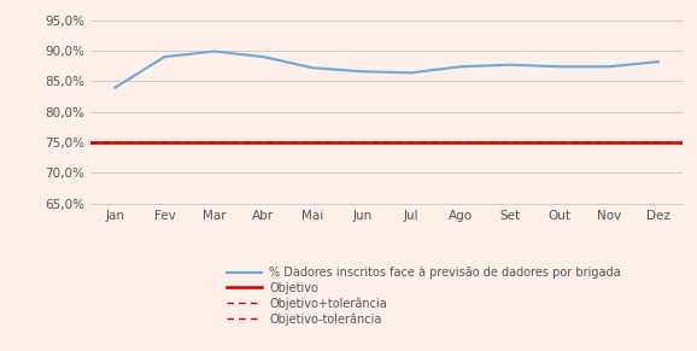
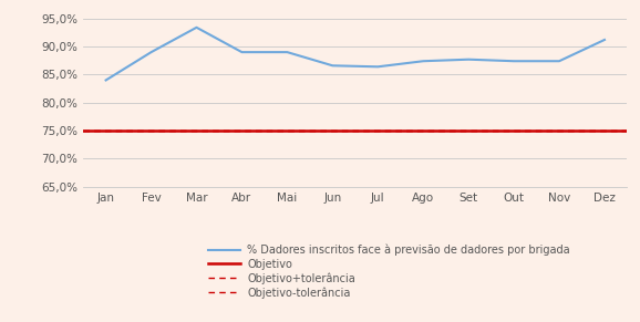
Mar: 89,9% -> 93,4%
Mai: 87,2% -> 89,0%
Dez: 88,2% -> 91,2%
